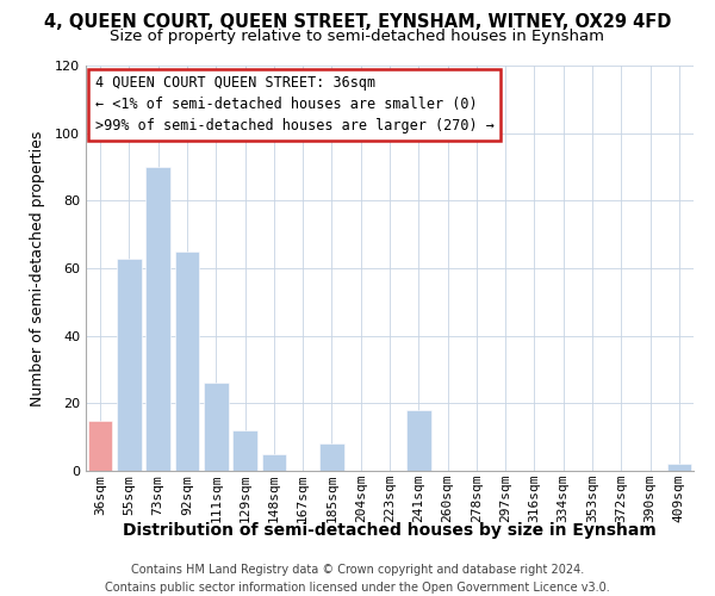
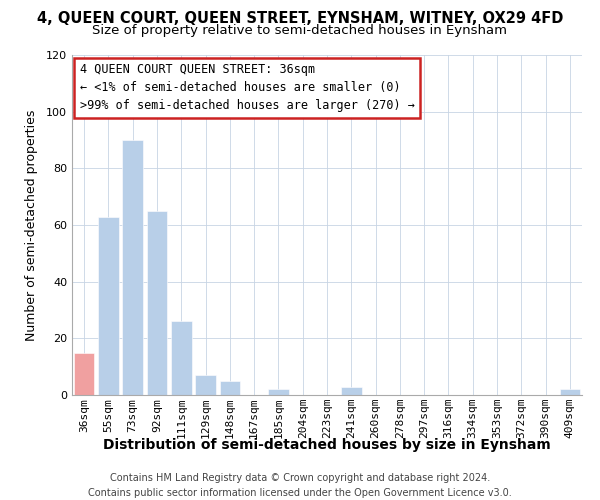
129sqm: 12 -> 7
185sqm: 8 -> 2
241sqm: 18 -> 3
